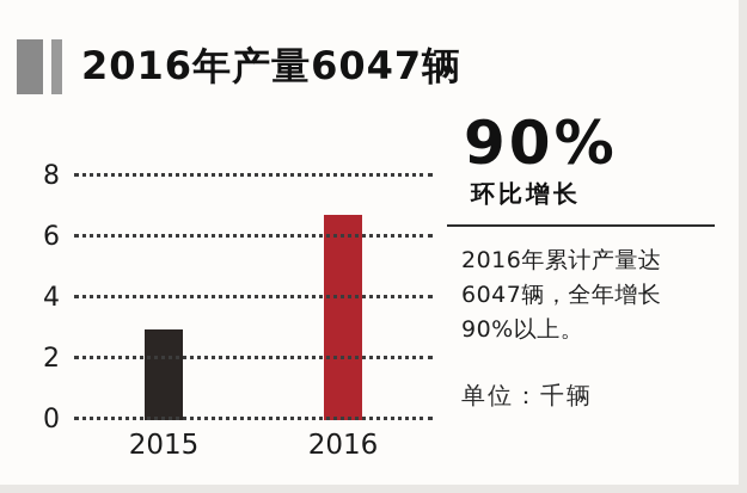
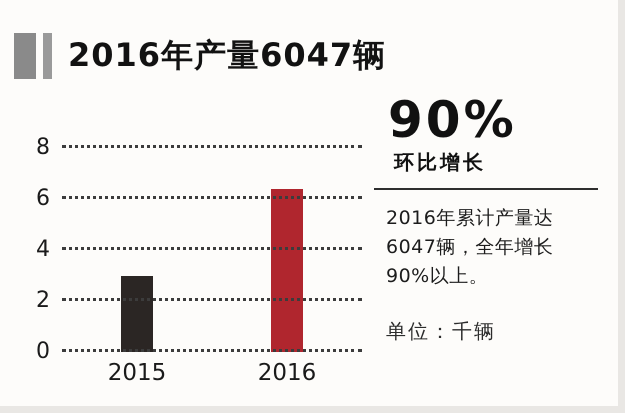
2016: 6.8 -> 6.4
